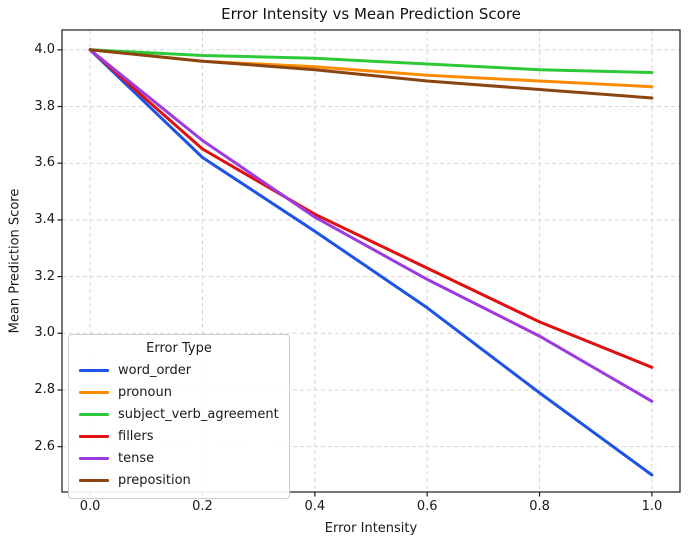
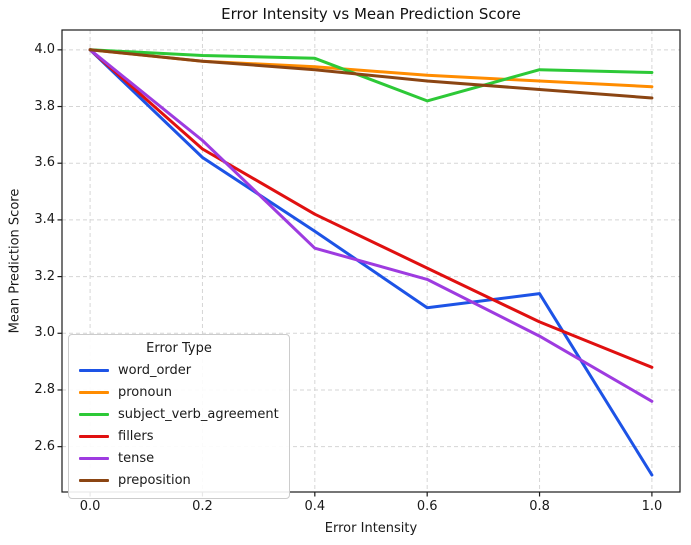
tense/0.4: 3.41 -> 3.30
subject_verb_agreement/0.6: 3.95 -> 3.82
word_order/0.8: 2.79 -> 3.14
